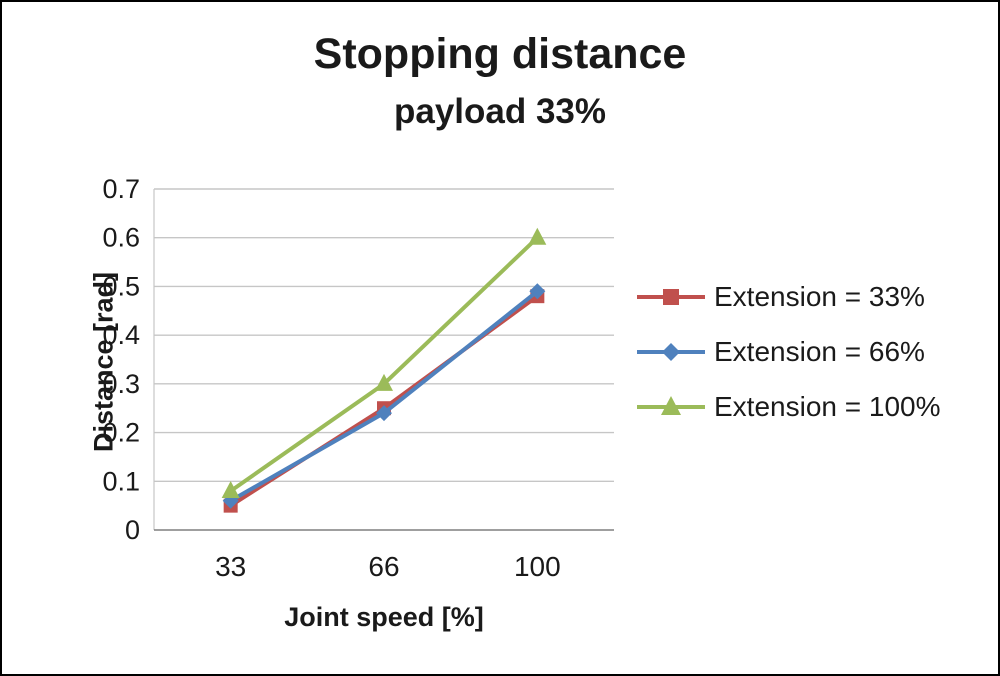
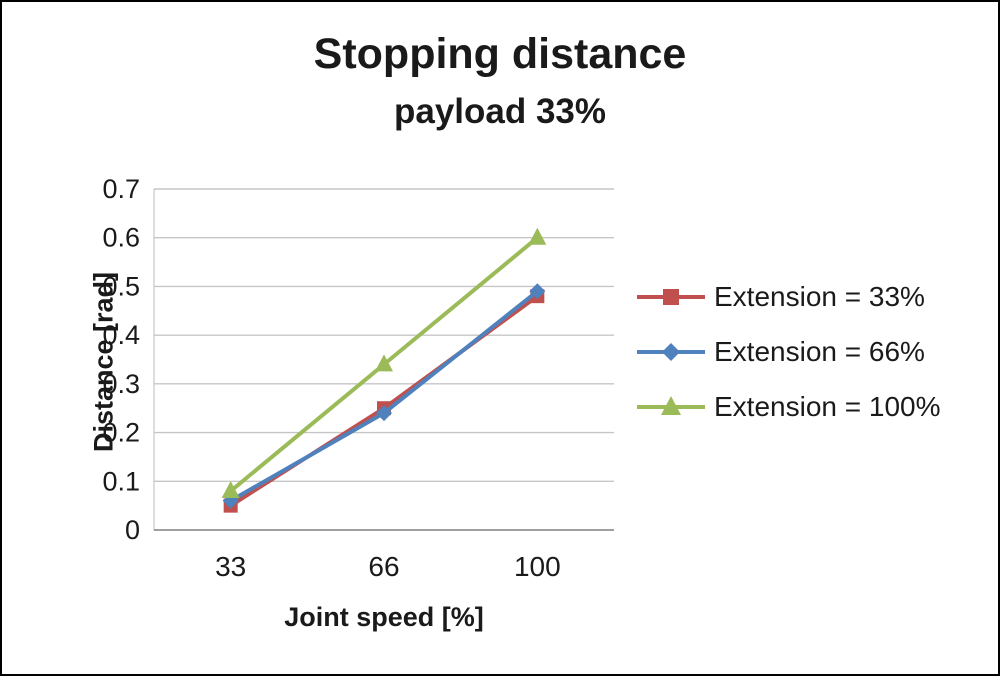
Extension = 100%/66: 0.30 -> 0.34
